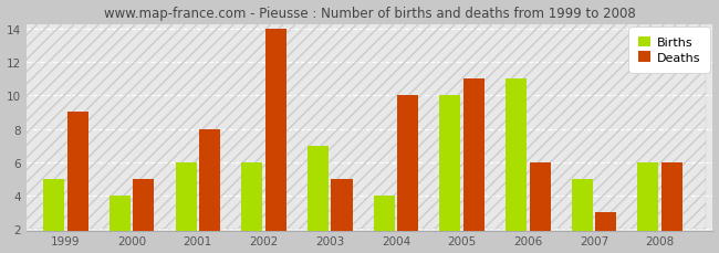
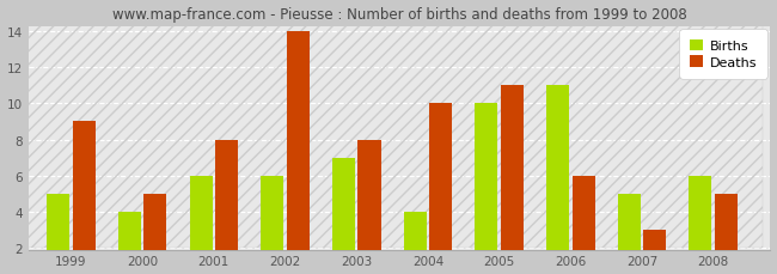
Deaths/2003: 5 -> 8
Deaths/2008: 6 -> 5
